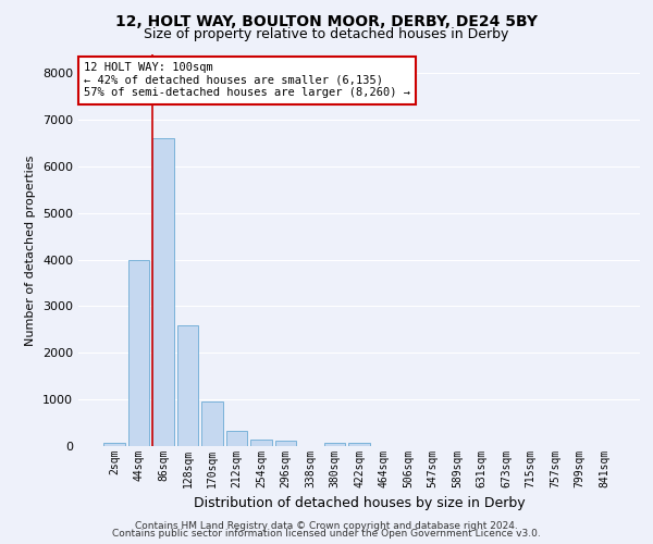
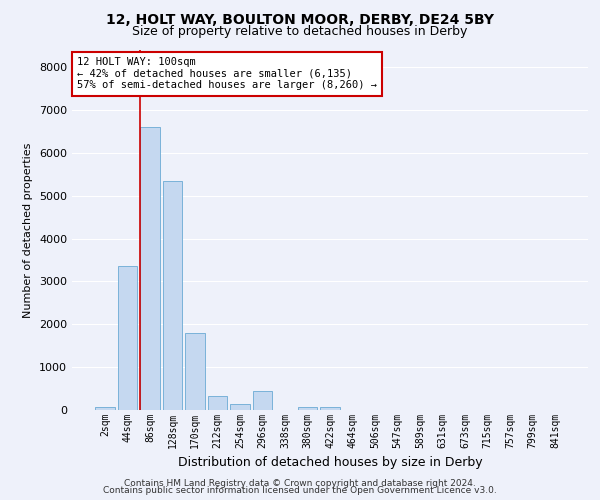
44sqm: 4000 -> 3350
128sqm: 2600 -> 5350
170sqm: 950 -> 1800
296sqm: 110 -> 450
